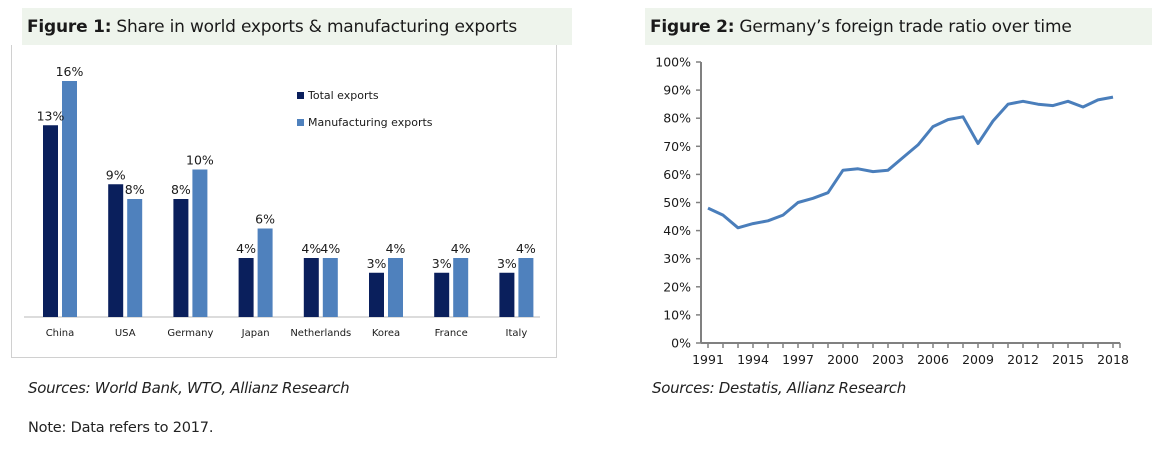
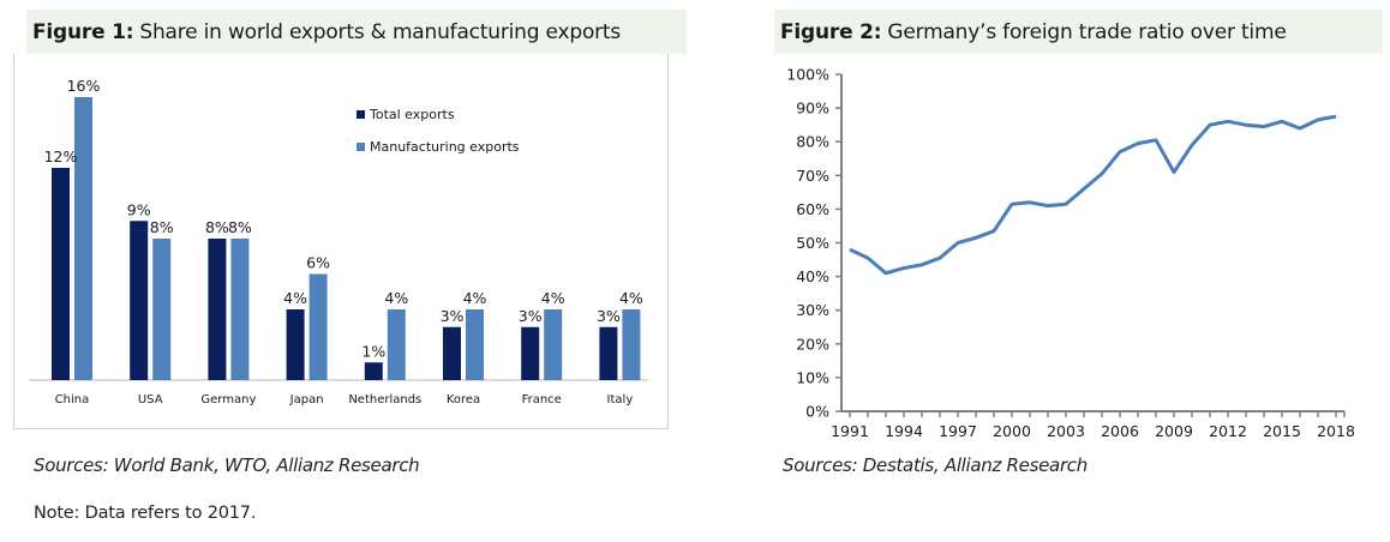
Share in world exports & manufacturing exports/Total exports/China: 13% -> 12%
Share in world exports & manufacturing exports/Manufacturing exports/Germany: 10% -> 8%
Share in world exports & manufacturing exports/Total exports/Netherlands: 4% -> 1%
